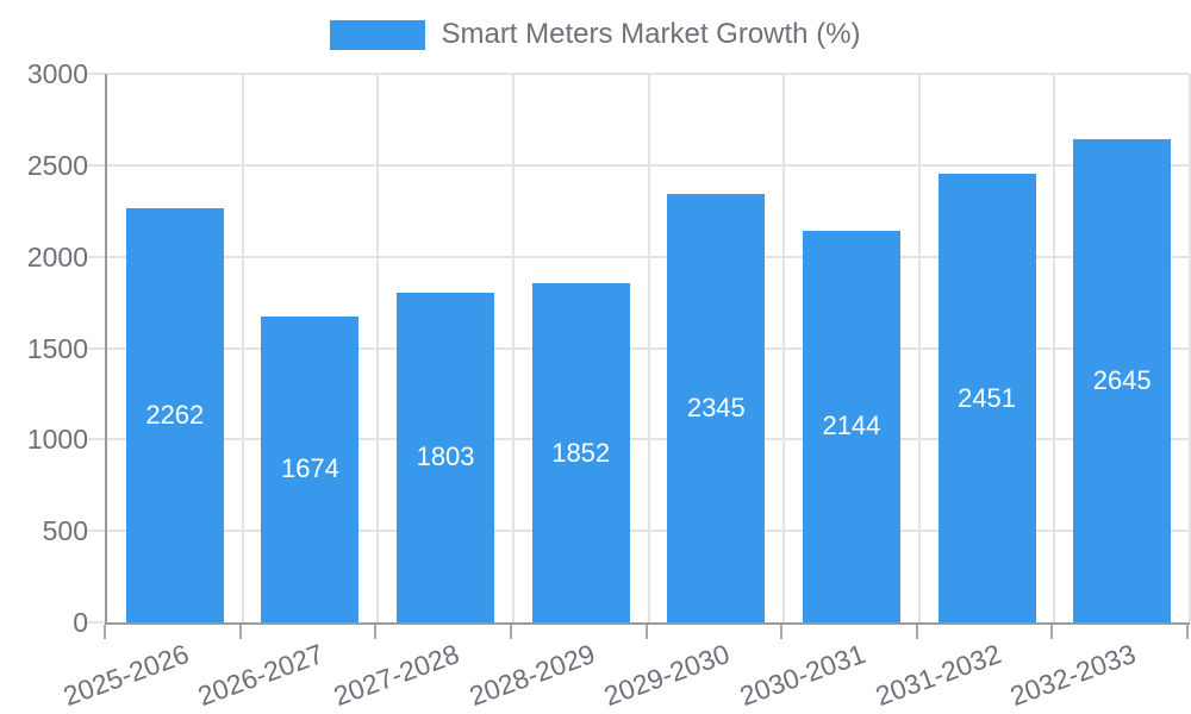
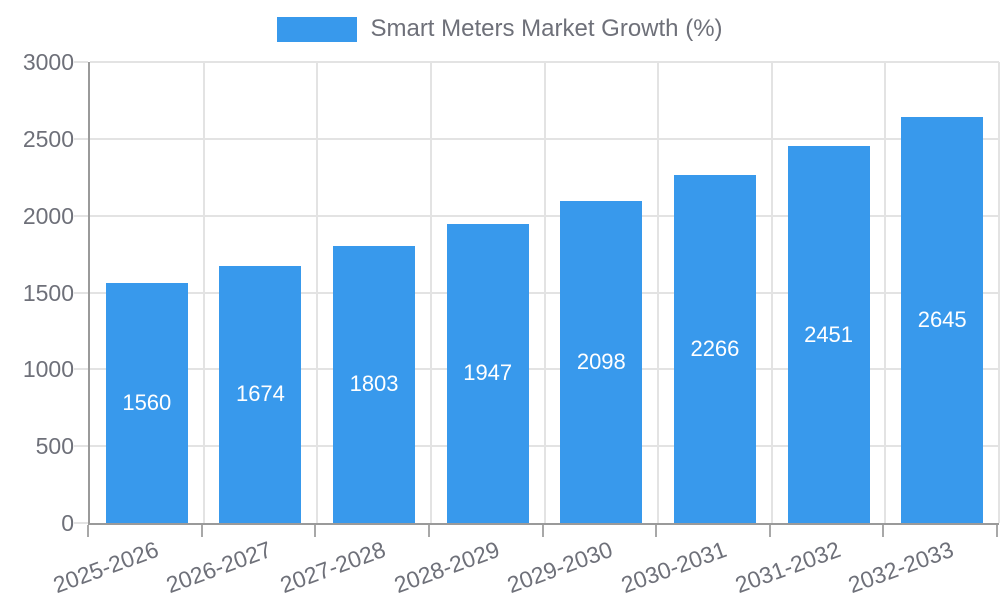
2025-2026: 2262 -> 1560
2028-2029: 1852 -> 1947
2029-2030: 2345 -> 2098
2030-2031: 2144 -> 2266
